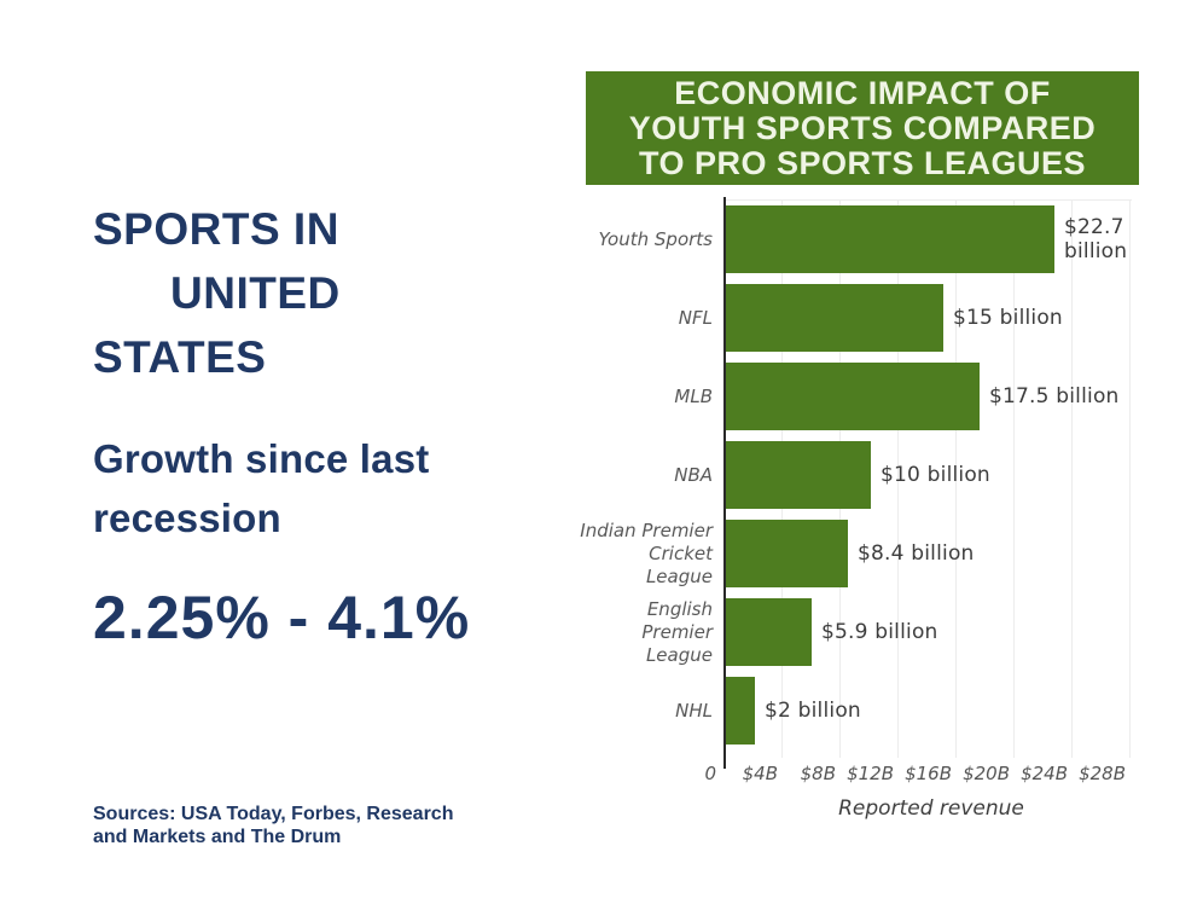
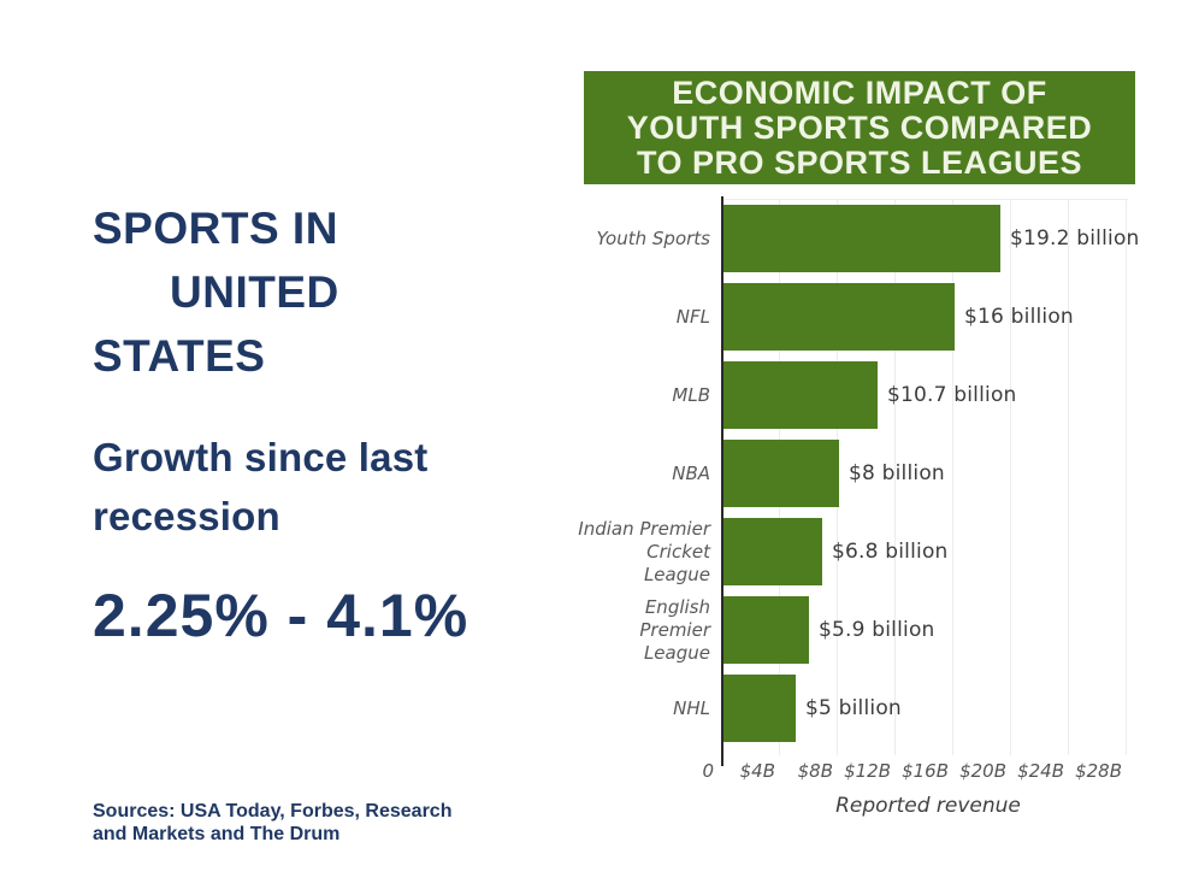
Youth Sports: $22.7 -> $19.2
NFL: $15 -> $16
MLB: $17.5 -> $10.7
NBA: $10 -> $8
Indian Premier Cricket League: $8.4 -> $6.8
NHL: $2 -> $5
